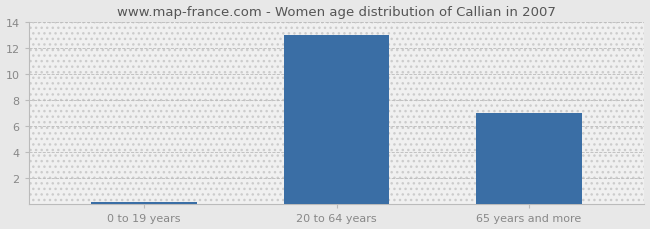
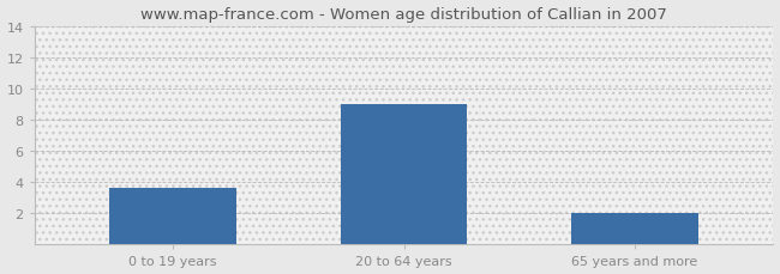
0 to 19 years: 0.2 -> 3.6
20 to 64 years: 13.0 -> 9.0
65 years and more: 7.0 -> 2.0
